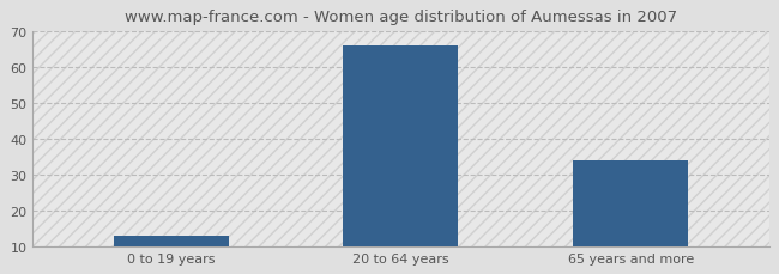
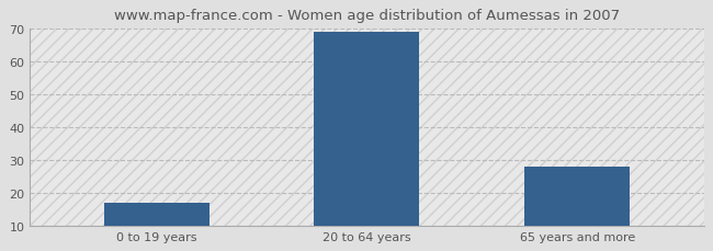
0 to 19 years: 13 -> 17
20 to 64 years: 66 -> 69
65 years and more: 34 -> 28
